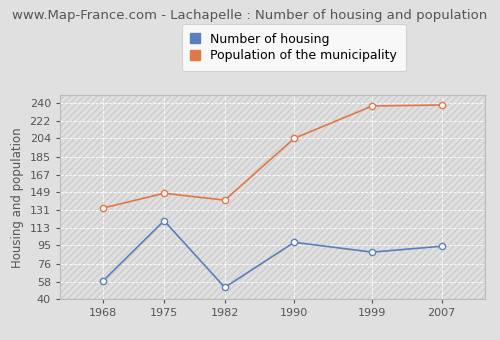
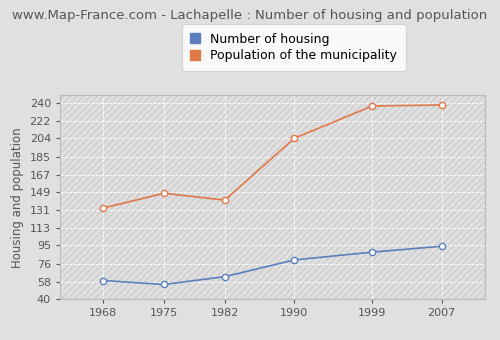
Number of housing/1975: 120 -> 55
Number of housing/1982: 52 -> 63
Number of housing/1990: 98 -> 80
